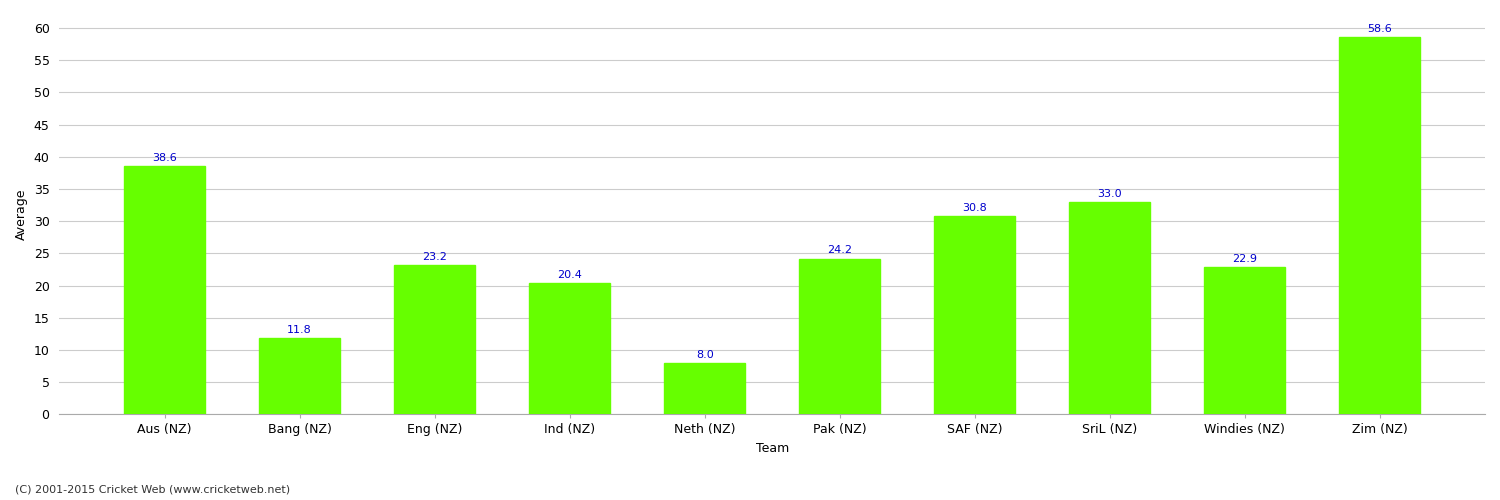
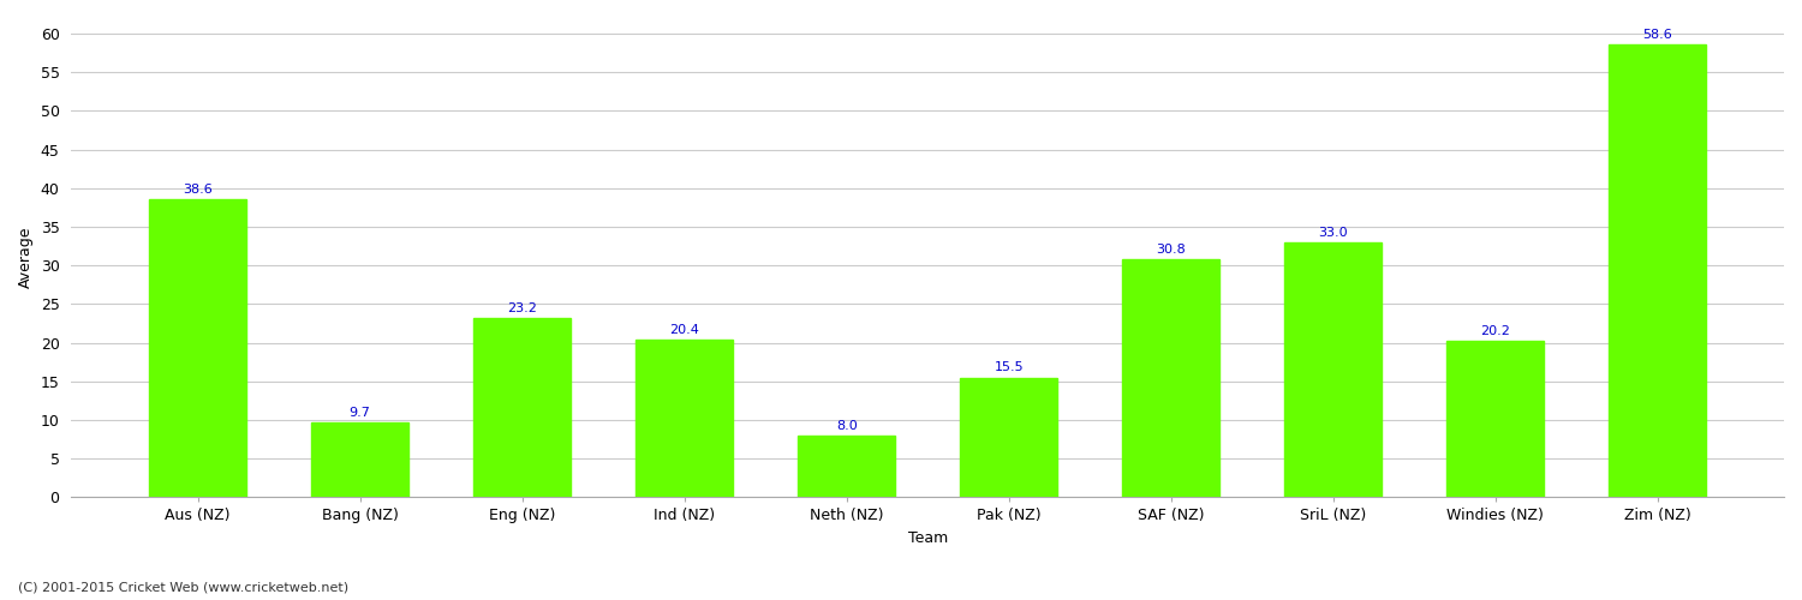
Bang (NZ): 11.8 -> 9.7
Pak (NZ): 24.2 -> 15.5
Windies (NZ): 22.9 -> 20.2
